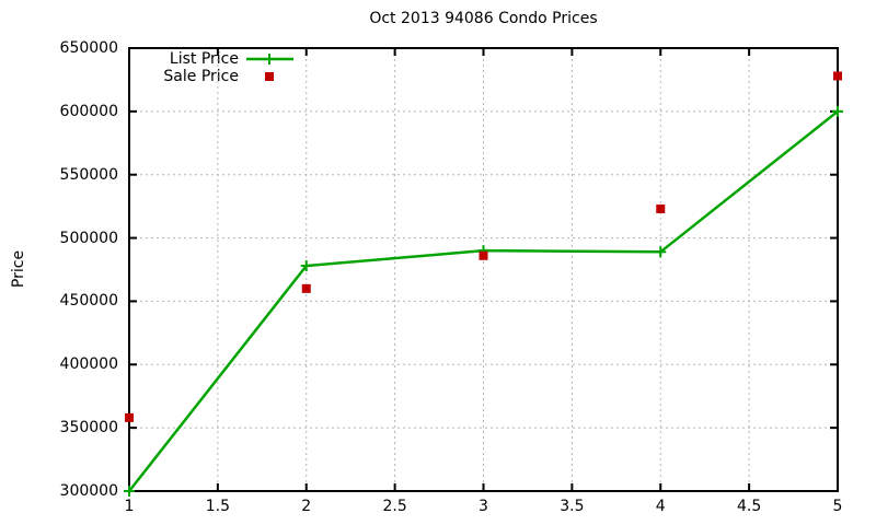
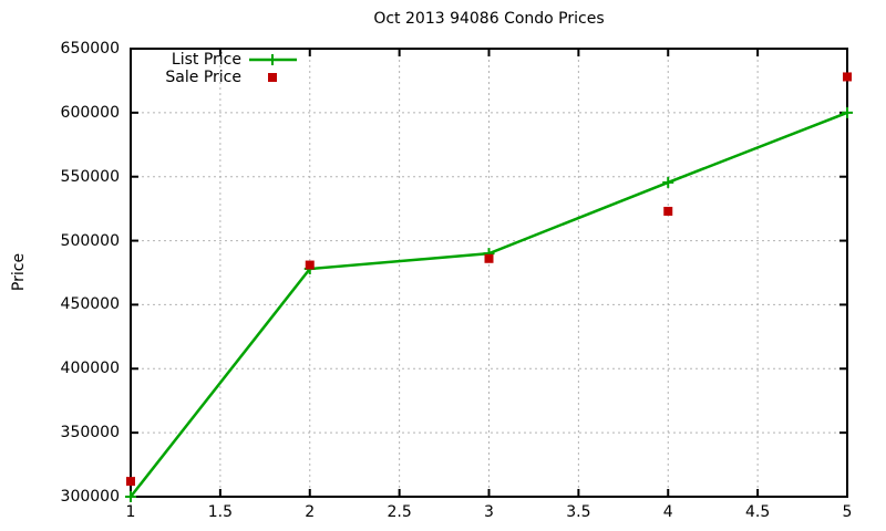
Sale Price/1: 358000 -> 312000
Sale Price/2: 460000 -> 481000
List Price/4: 489000 -> 546000
